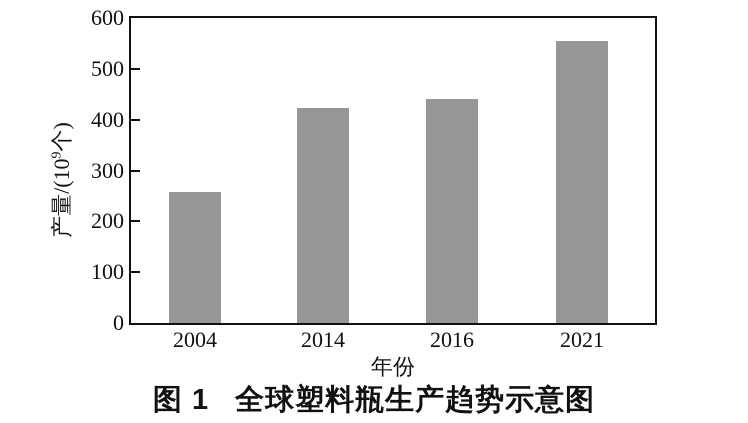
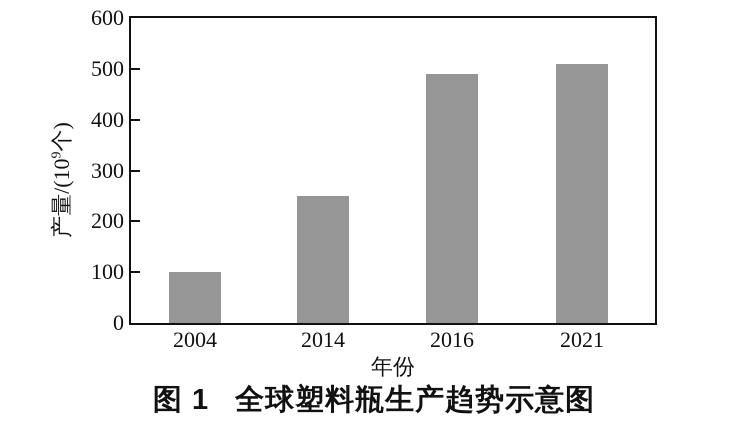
2004: 260 -> 100
2014: 420 -> 250
2016: 440 -> 490
2021: 550 -> 510
